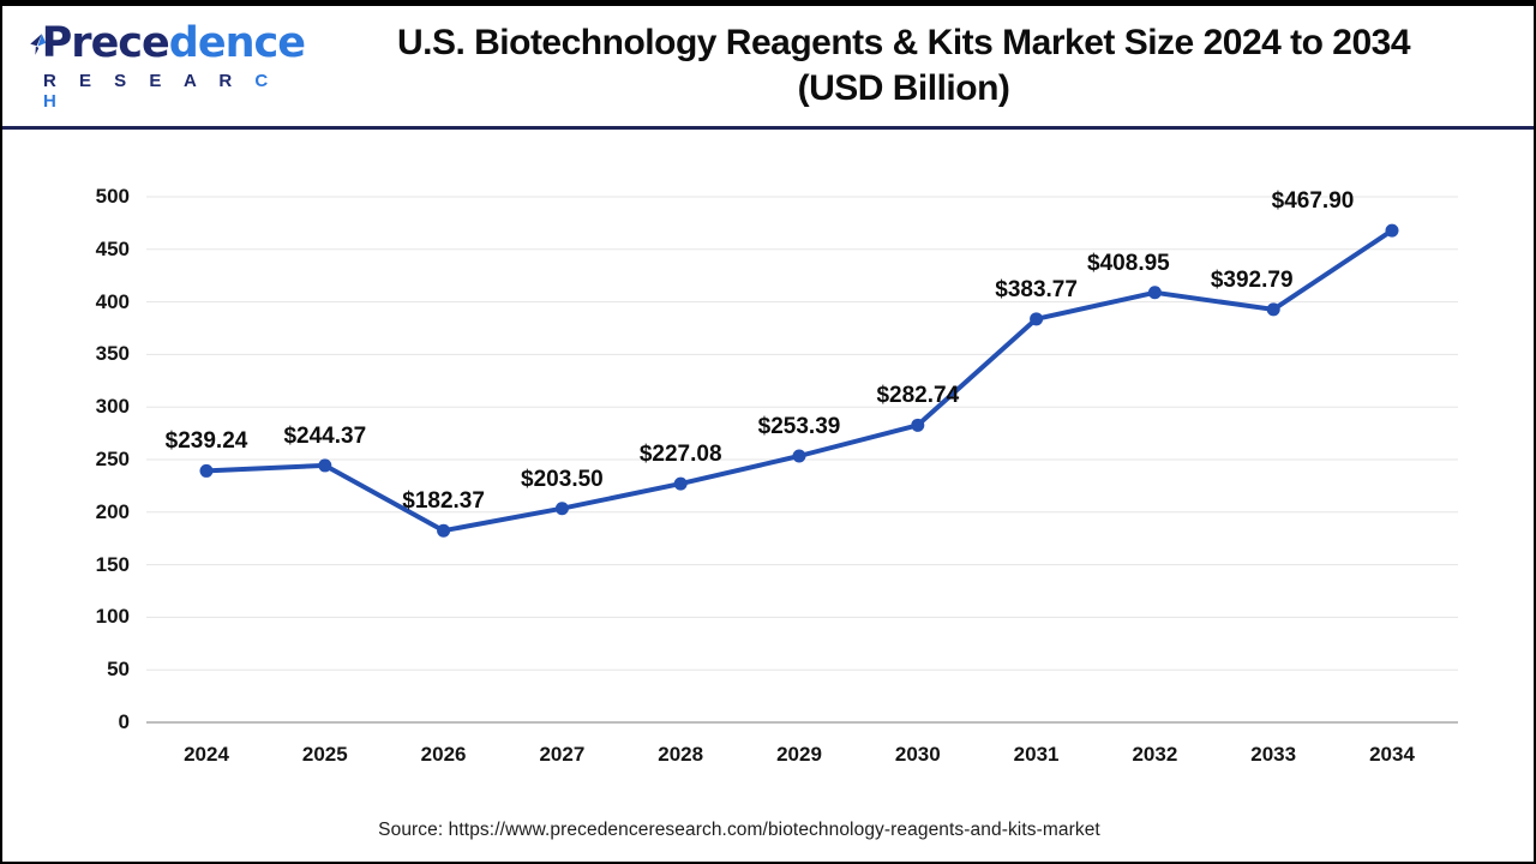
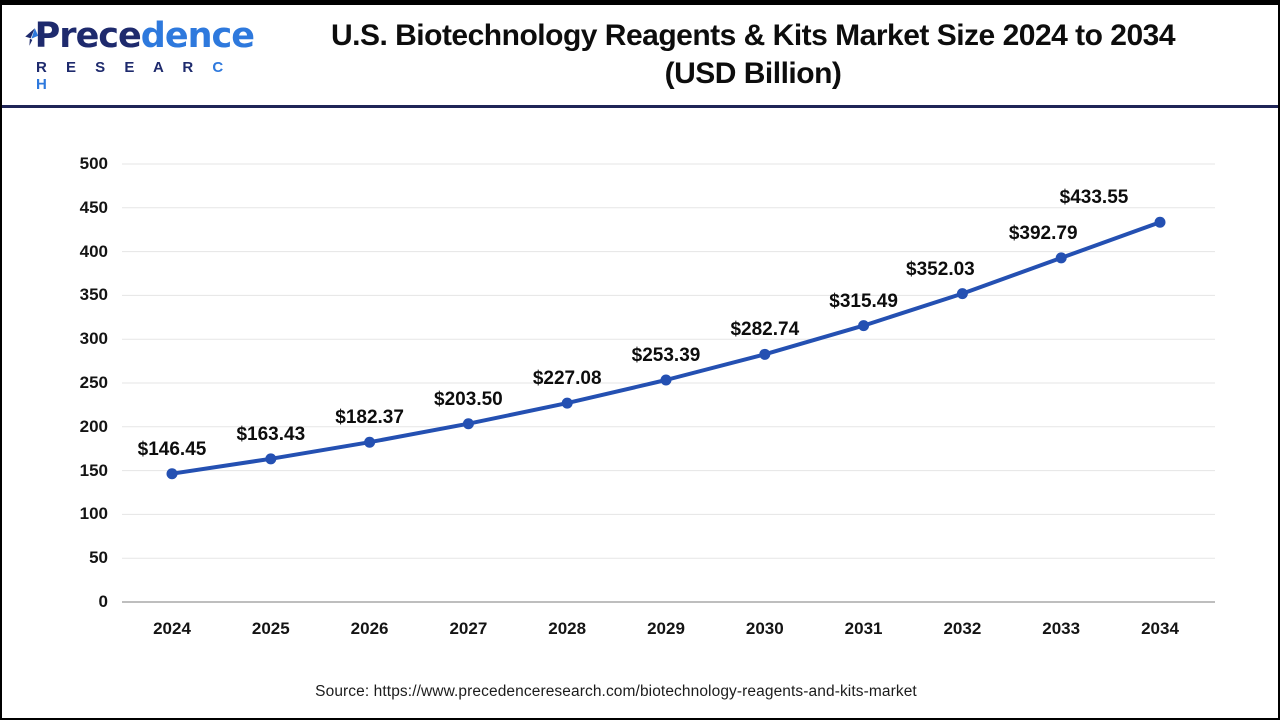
2024: $239.24 -> $146.45
2025: $244.37 -> $163.43
2031: $383.77 -> $315.49
2032: $408.95 -> $352.03
2034: $467.90 -> $433.55
